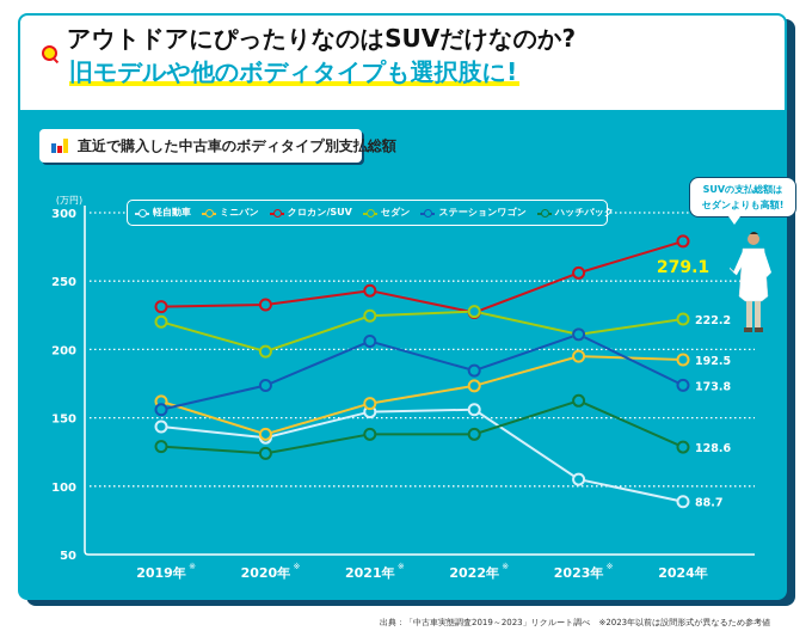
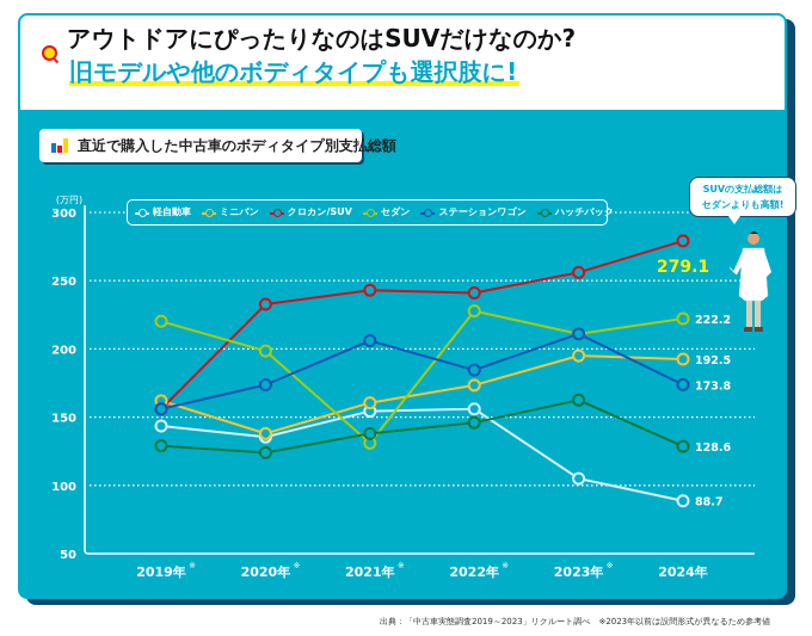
クロカン/SUV/2019年: 231 -> 156
セダン/2021年: 225 -> 131
クロカン/SUV/2022年: 227 -> 241
ハッチバック/2022年: 138 -> 146
